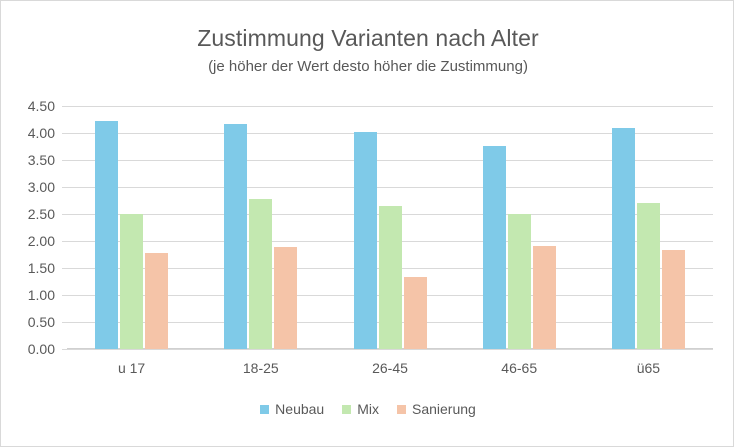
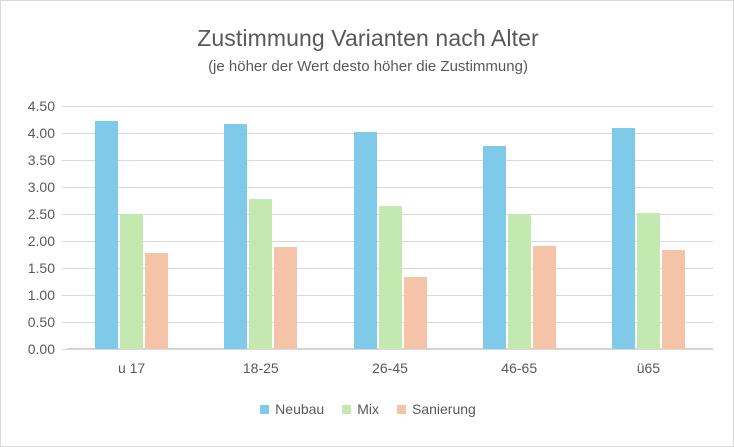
Mix/ü65: 2.7 -> 2.5
